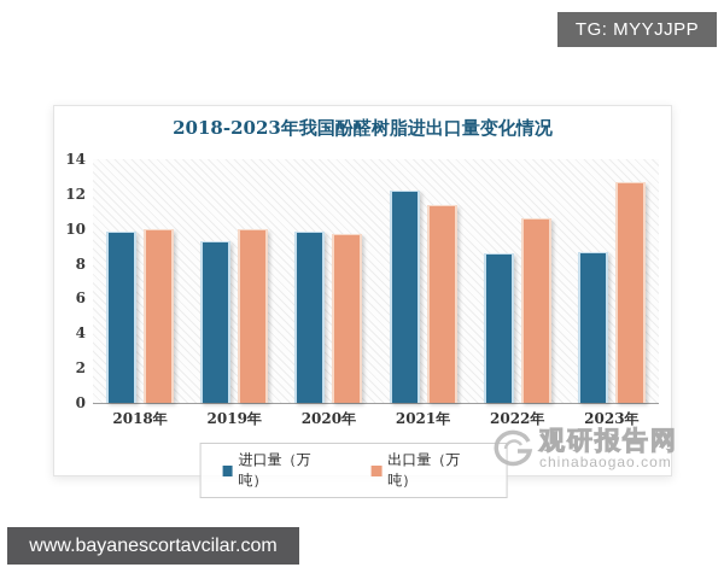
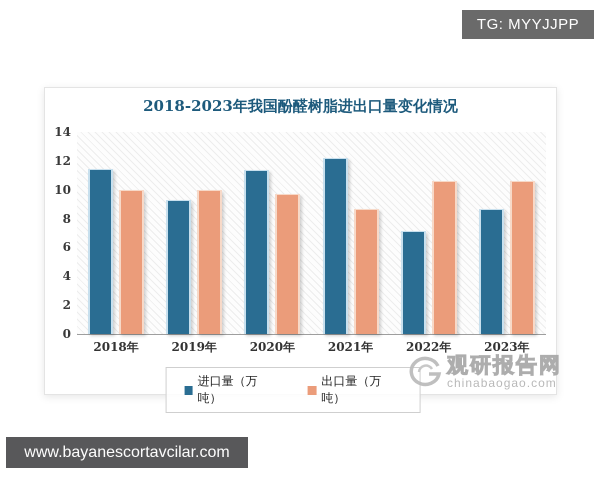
进口量（万吨）/2018年: 9.8 -> 11.4
进口量（万吨）/2020年: 9.8 -> 11.3
出口量（万吨）/2021年: 11.3 -> 8.6
进口量（万吨）/2022年: 8.5 -> 7.1
出口量（万吨）/2023年: 12.6 -> 10.5
